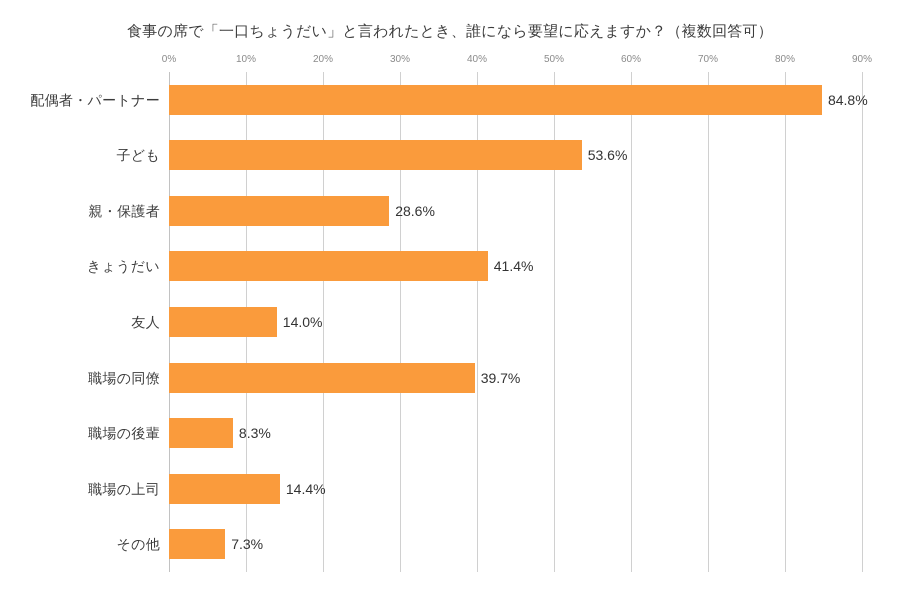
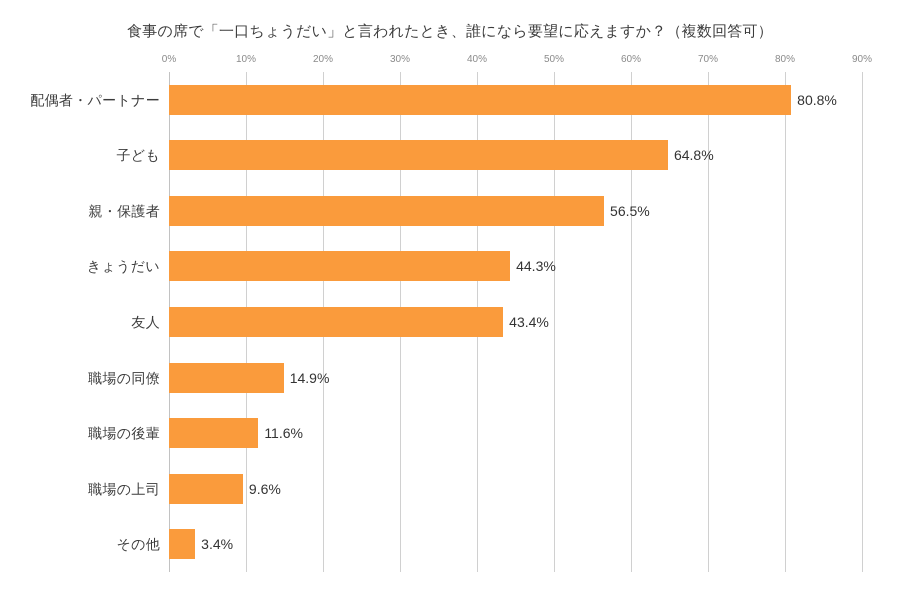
配偶者・パートナー: 84.8% -> 80.8%
子ども: 53.6% -> 64.8%
親・保護者: 28.6% -> 56.5%
きょうだい: 41.4% -> 44.3%
友人: 14.0% -> 43.4%
職場の同僚: 39.7% -> 14.9%
職場の後輩: 8.3% -> 11.6%
職場の上司: 14.4% -> 9.6%
その他: 7.3% -> 3.4%
